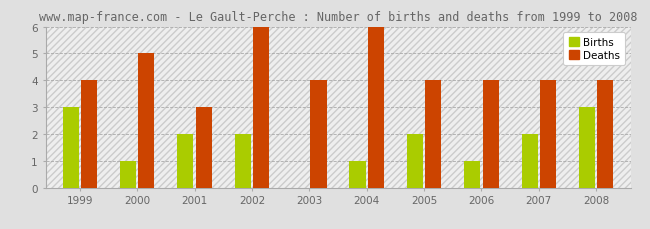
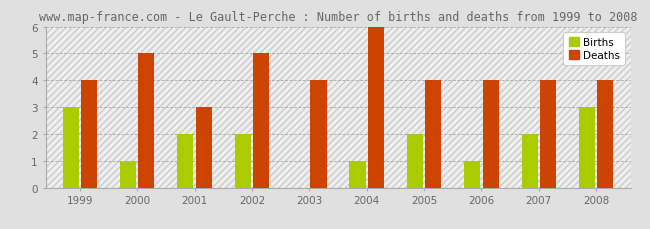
Deaths/2002: 6 -> 5
